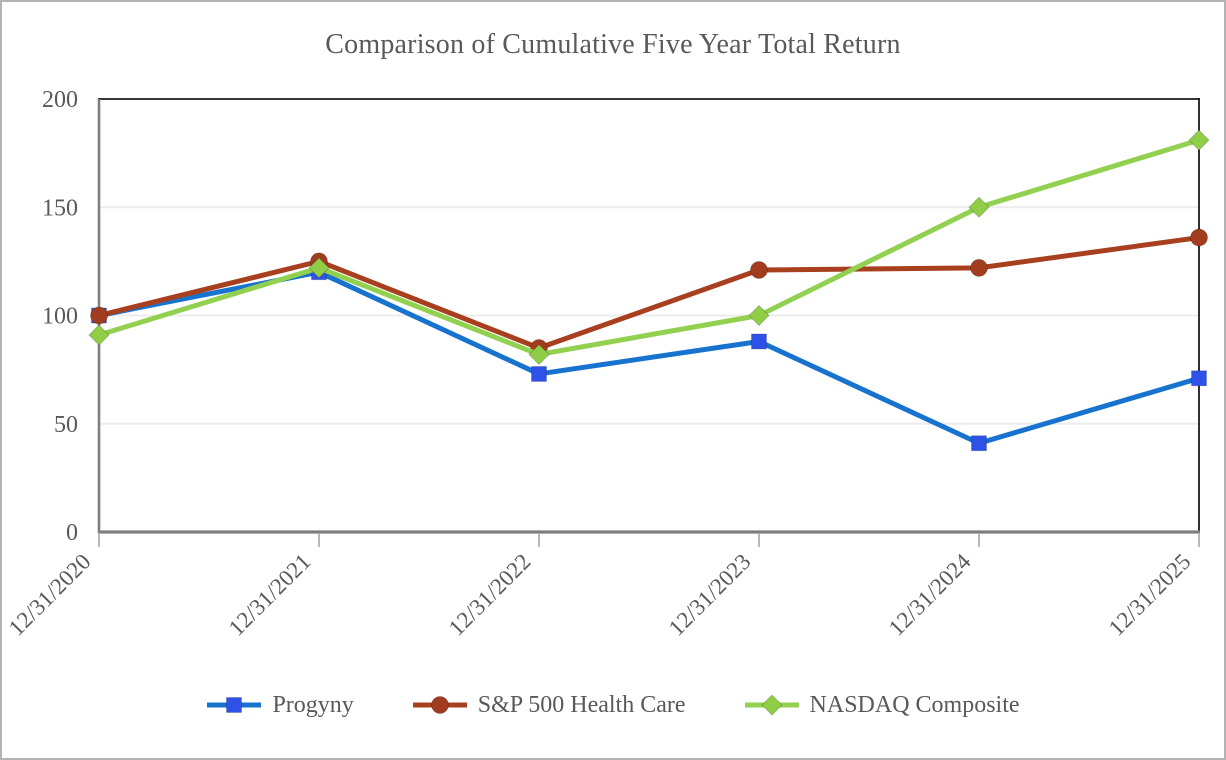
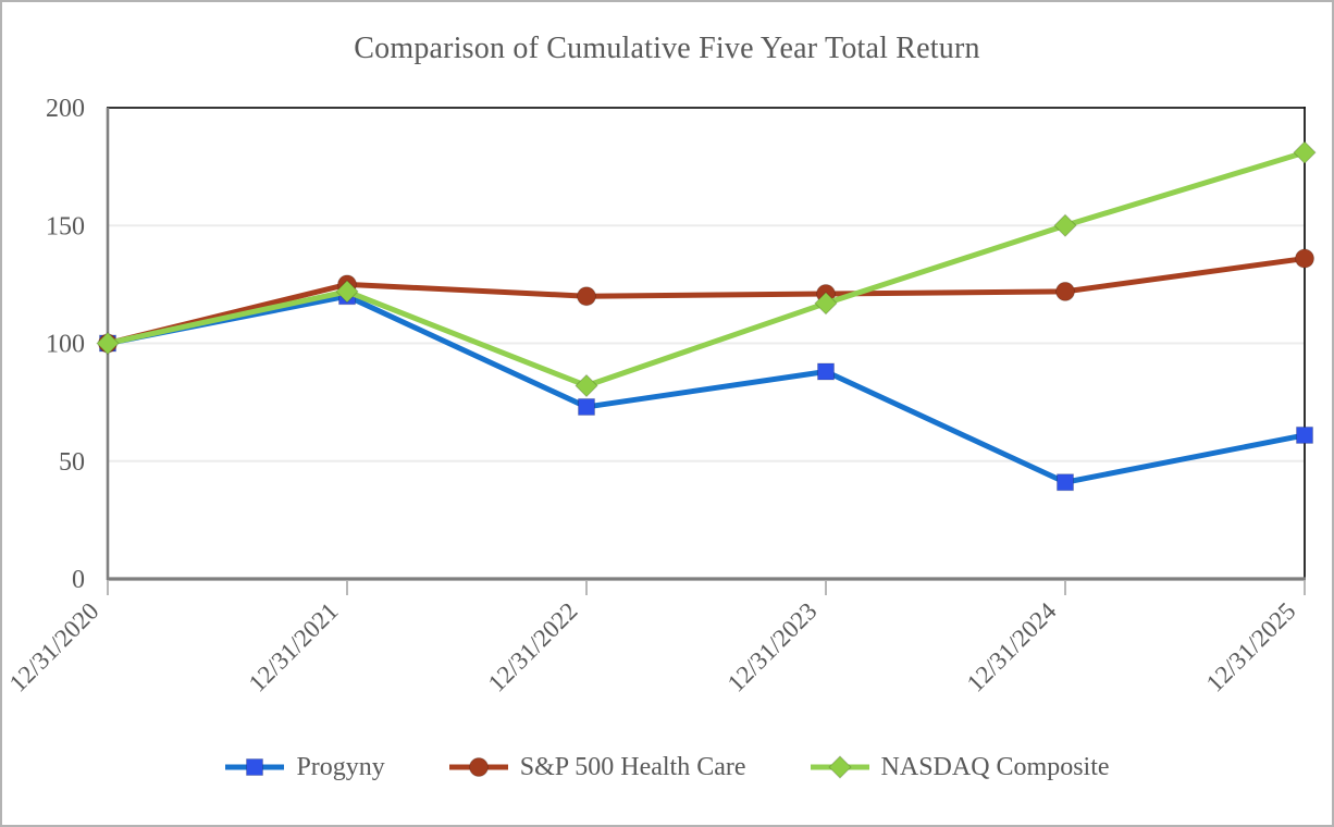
NASDAQ Composite/12/31/2020: 91 -> 100
S&P 500 Health Care/12/31/2022: 85 -> 120
NASDAQ Composite/12/31/2023: 100 -> 117
Progyny/12/31/2025: 71 -> 61
